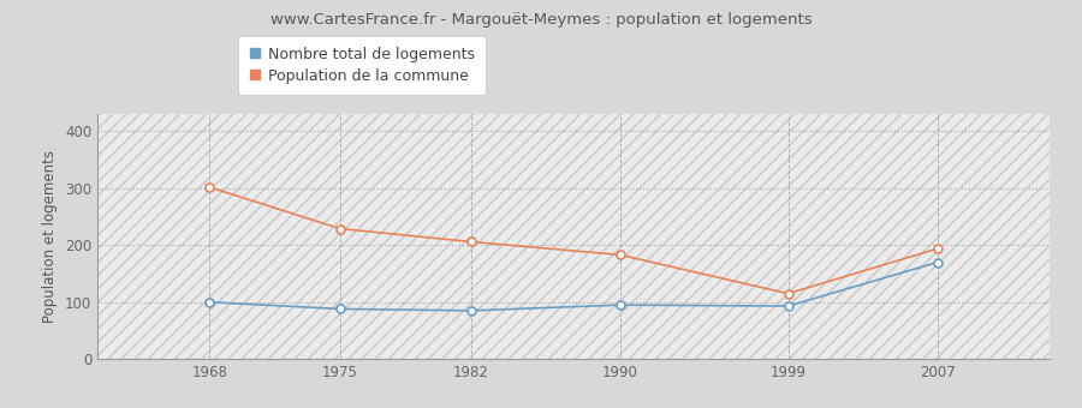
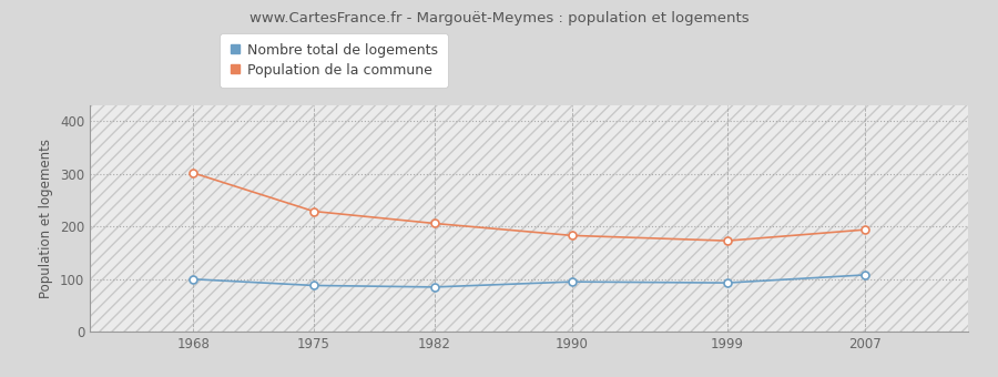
Population de la commune/1999: 115 -> 173
Nombre total de logements/2007: 170 -> 108
